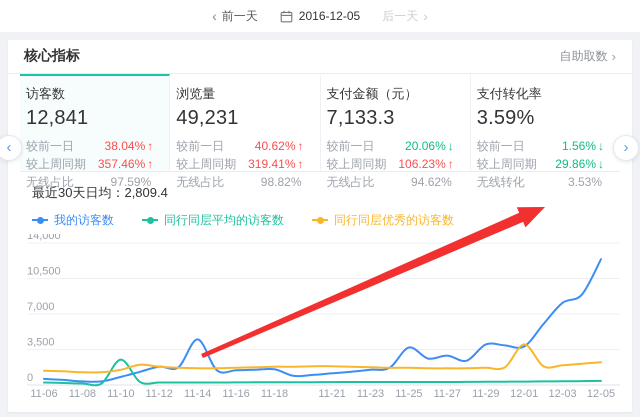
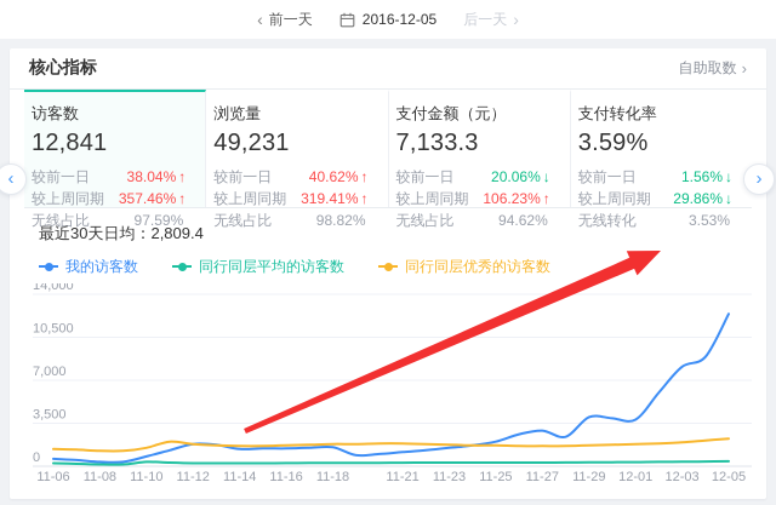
同行同层平均的访客数/11-10: 2500 -> 400
我的访客数/11-14: 4500 -> 1400
我的访客数/11-25: 3700 -> 2000
同行同层优秀的访客数/12-01: 4000 -> 1800
